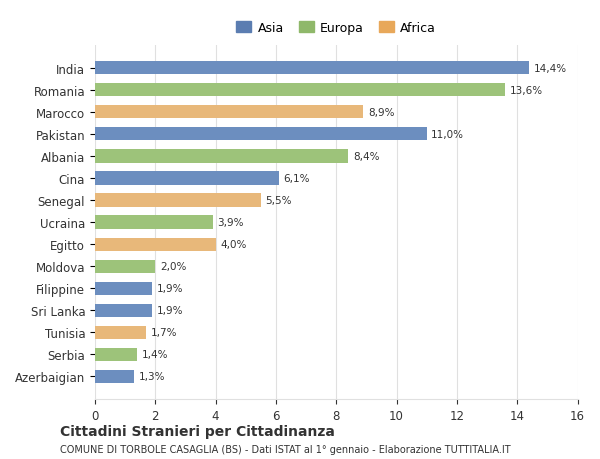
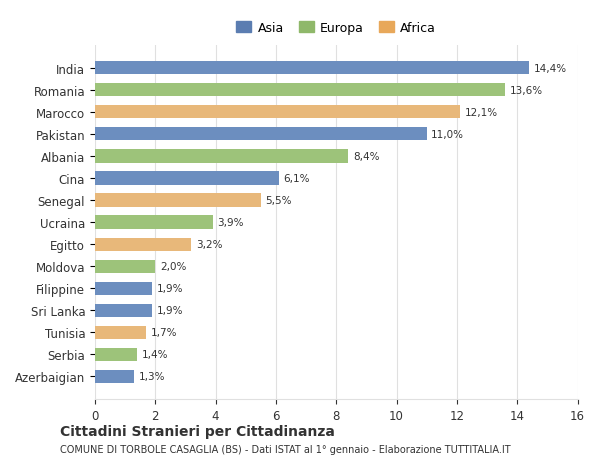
Marocco: 8,9% -> 12,1%
Egitto: 4,0% -> 3,2%
